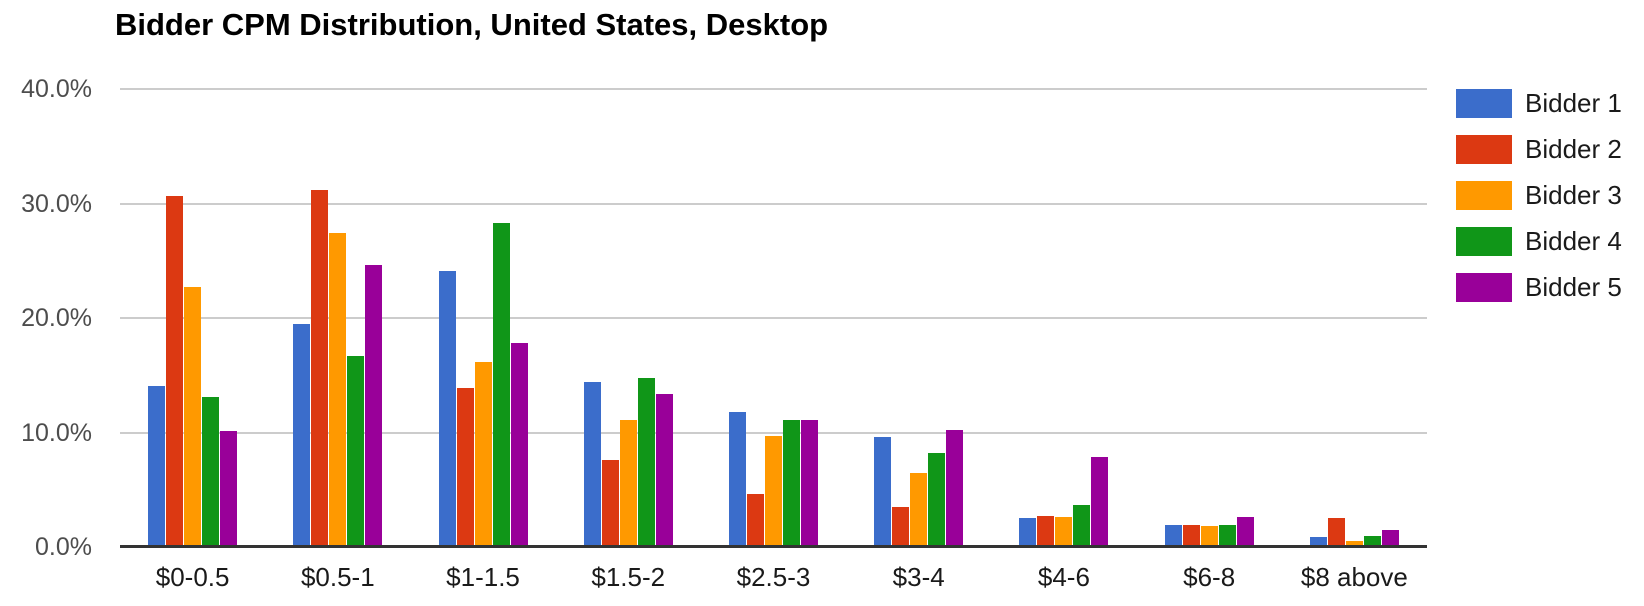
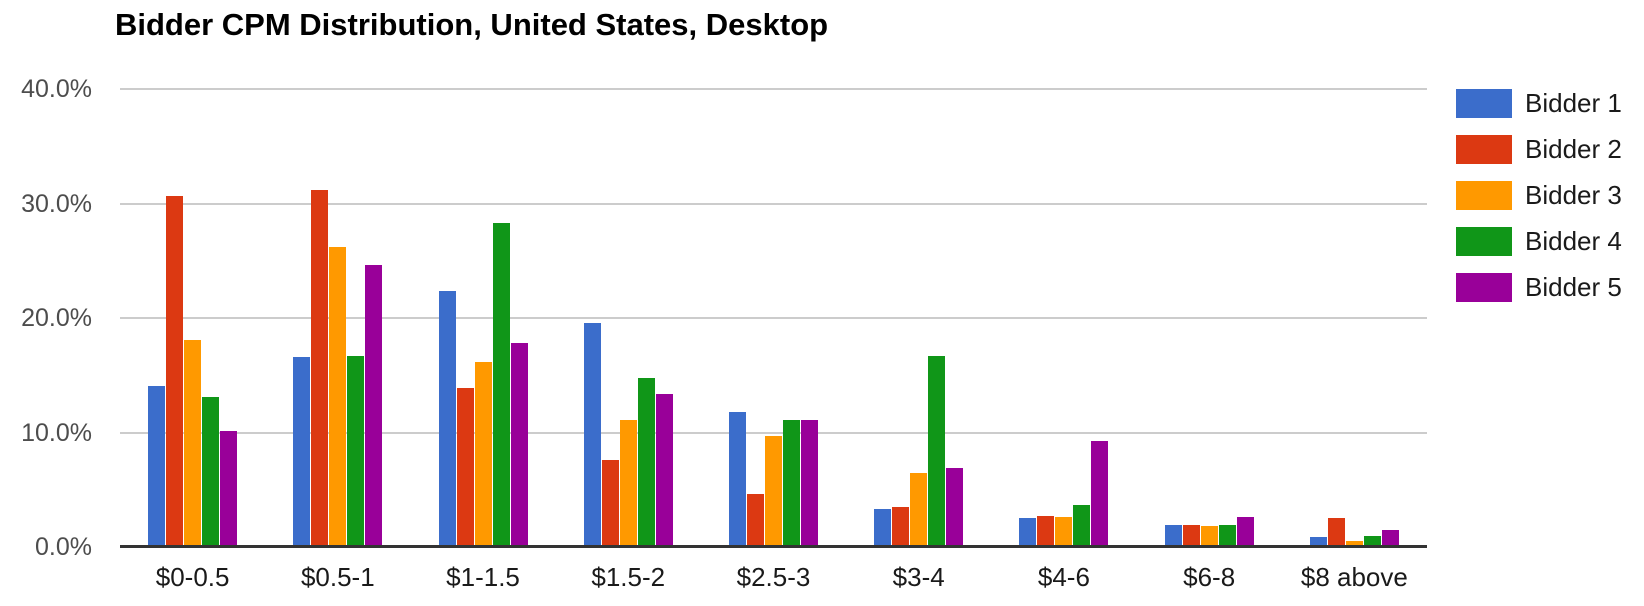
Bidder 3/$0-0.5: 22.7% -> 18.1%
Bidder 1/$0.5-1: 19.5% -> 16.6%
Bidder 3/$0.5-1: 27.4% -> 26.2%
Bidder 1/$1-1.5: 24.1% -> 22.4%
Bidder 1/$1.5-2: 14.4% -> 19.6%
Bidder 1/$3-4: 9.6% -> 3.3%
Bidder 4/$3-4: 8.2% -> 16.7%
Bidder 5/$3-4: 10.2% -> 6.9%
Bidder 5/$4-6: 7.9% -> 9.3%
